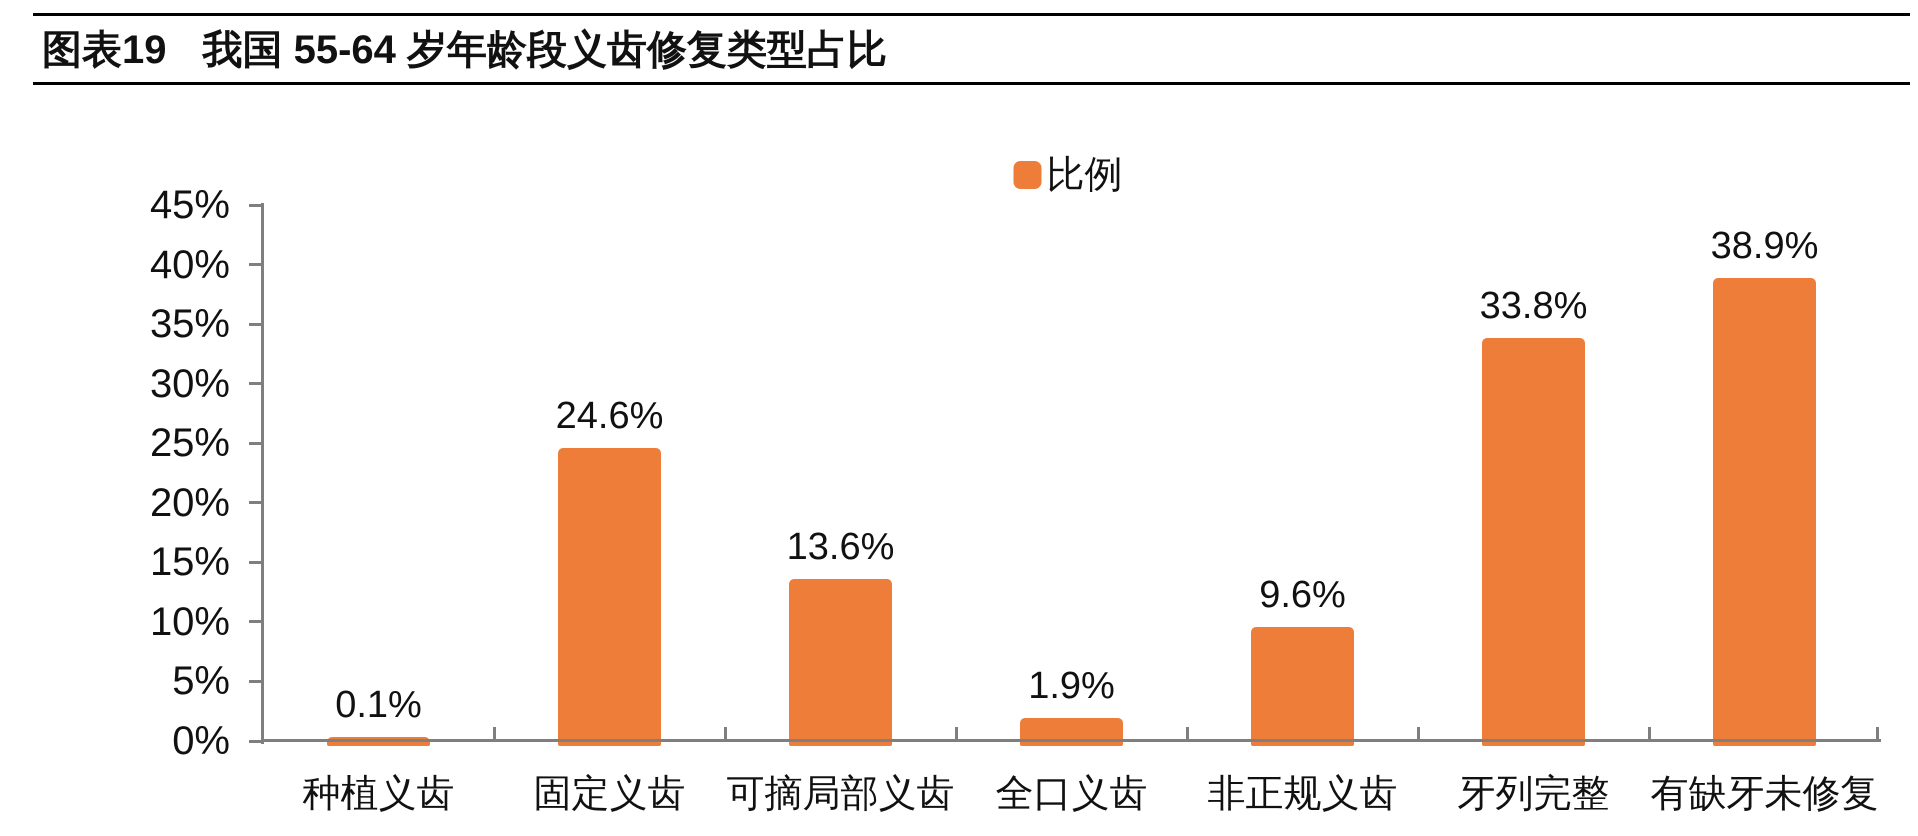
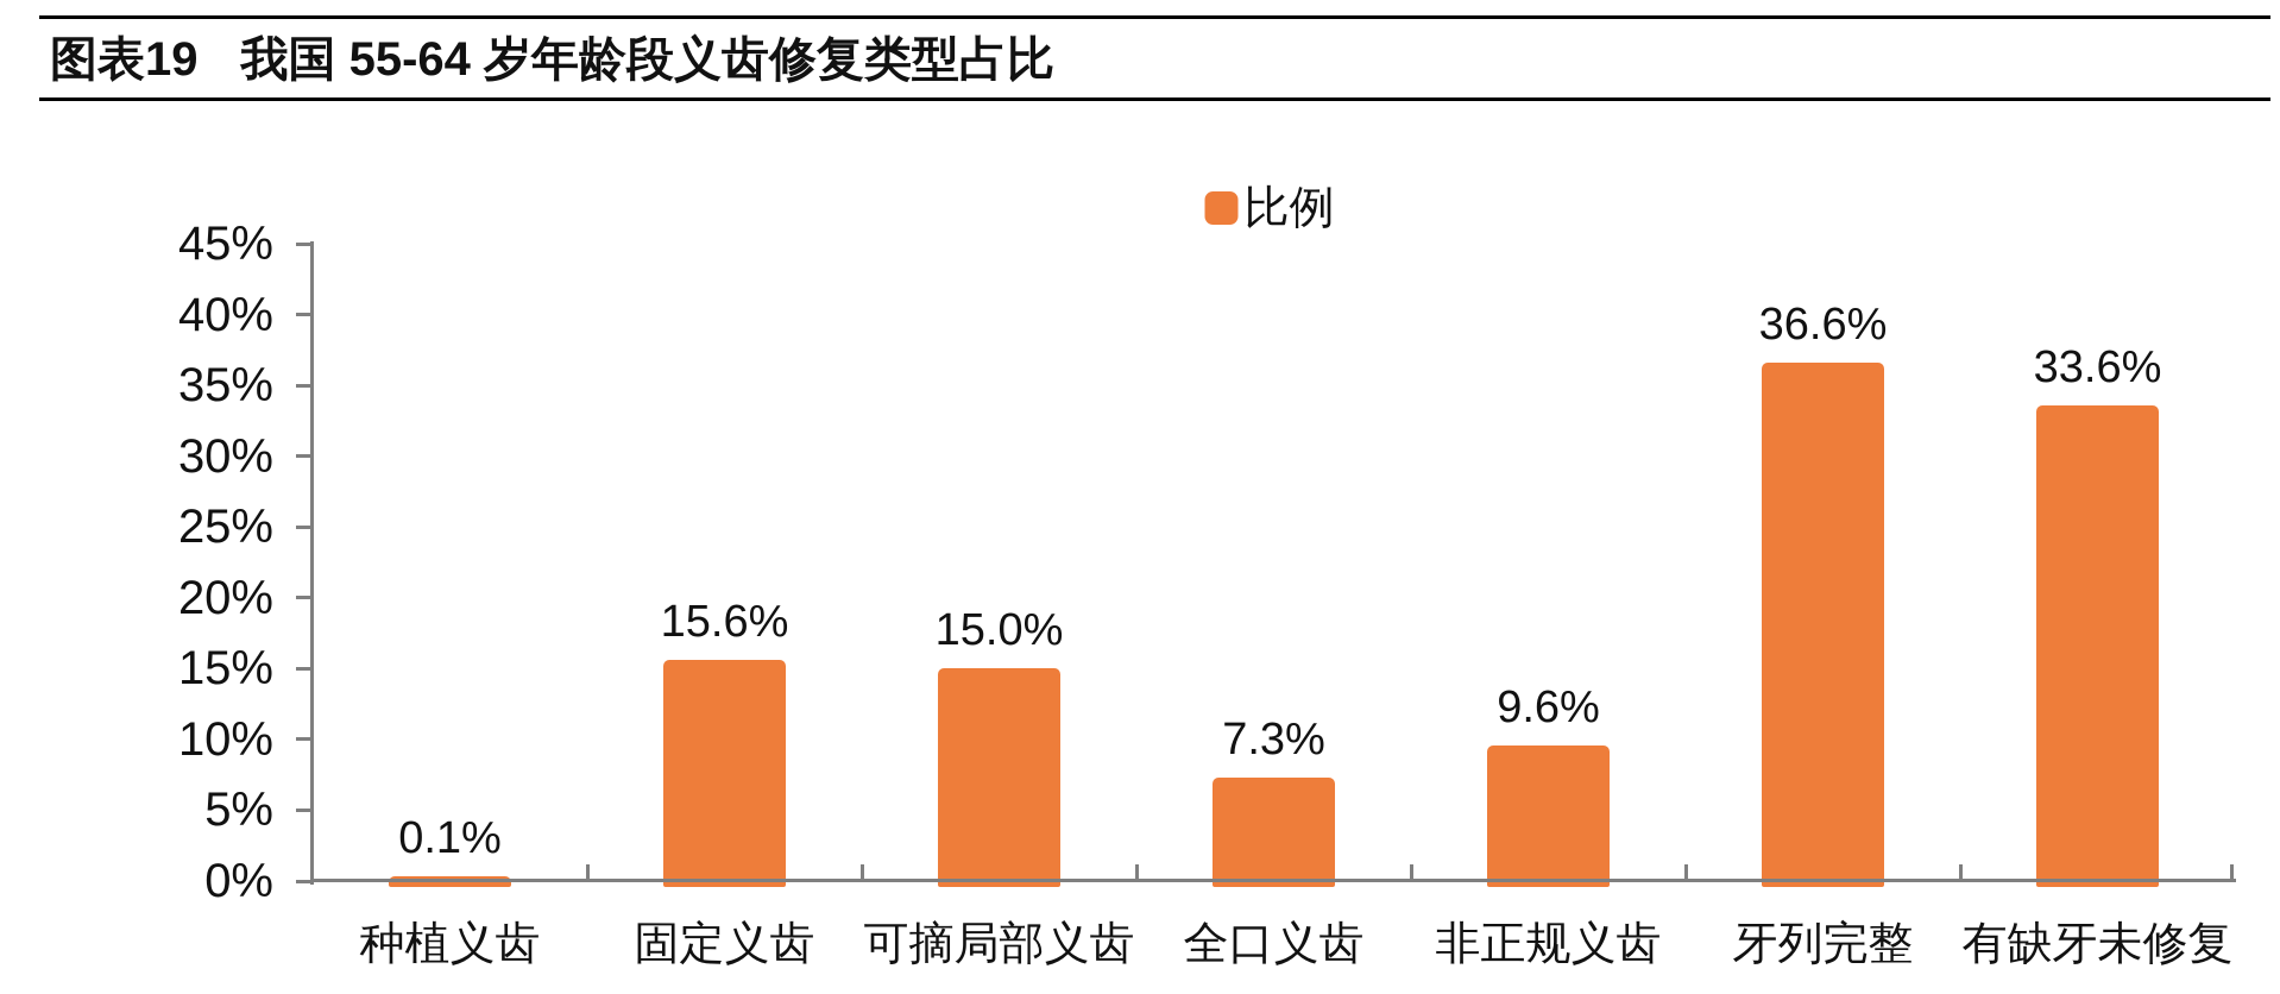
固定义齿: 24.6% -> 15.6%
可摘局部义齿: 13.6% -> 15.0%
全口义齿: 1.9% -> 7.3%
牙列完整: 33.8% -> 36.6%
有缺牙未修复: 38.9% -> 33.6%
